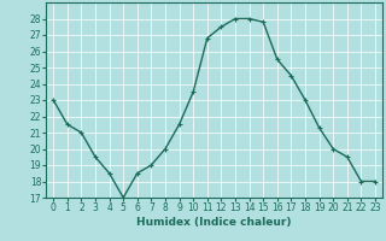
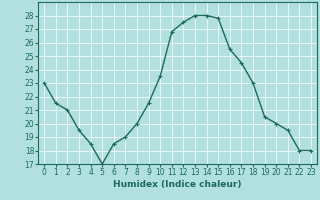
19: 21.3 -> 20.5
